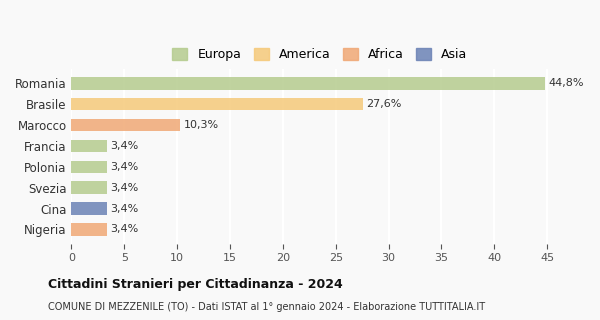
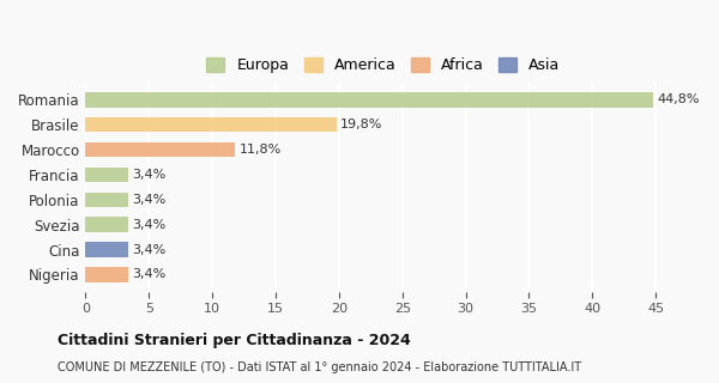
Brasile: 27,6% -> 19,8%
Marocco: 10,3% -> 11,8%
